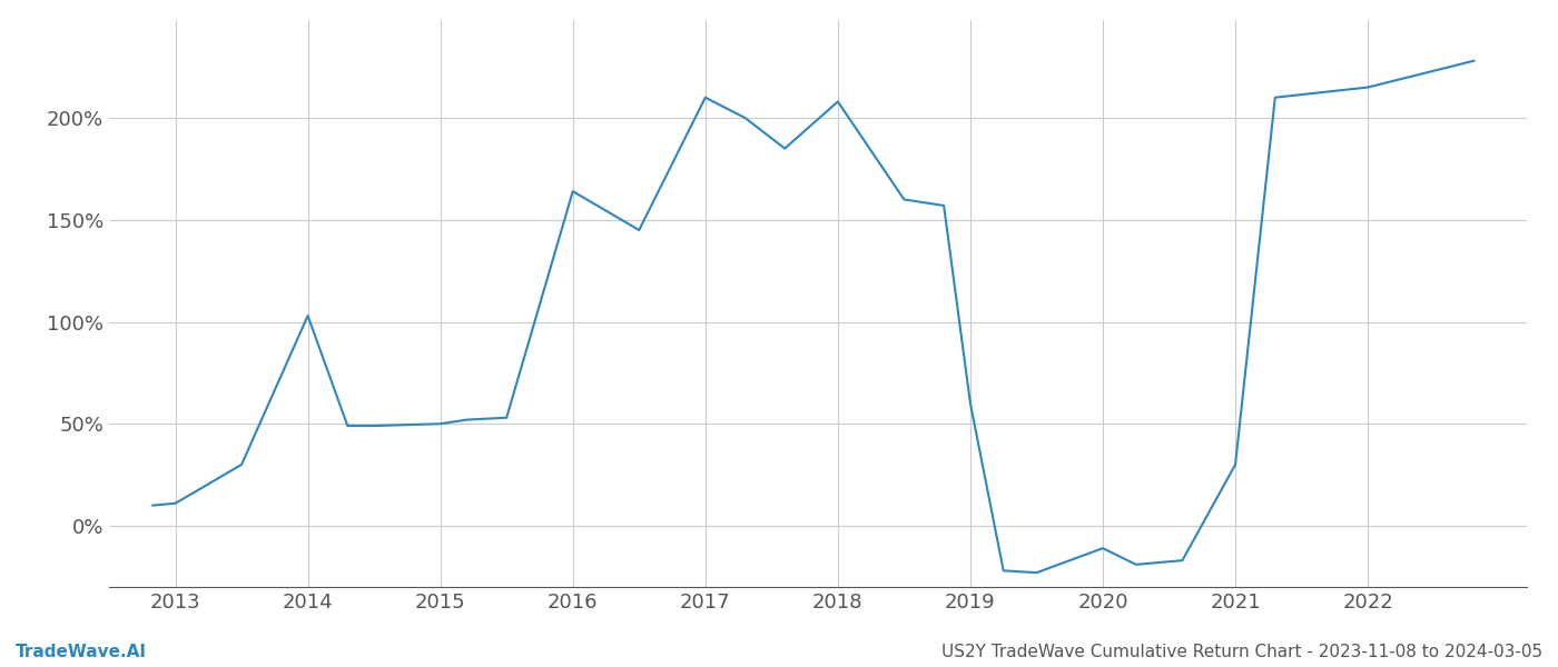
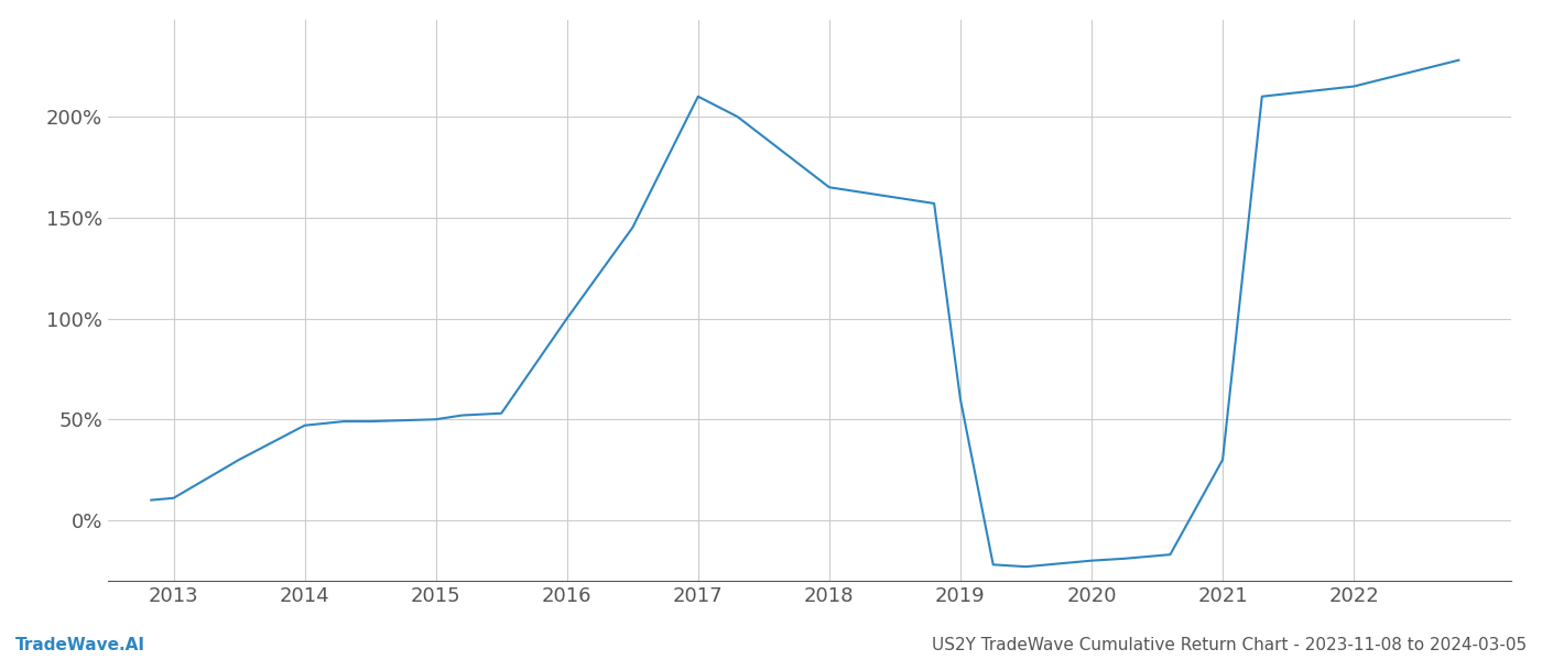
2014: 103% -> 47%
2016: 164% -> 100%
2018: 208% -> 165%
2020: -11% -> -20%
